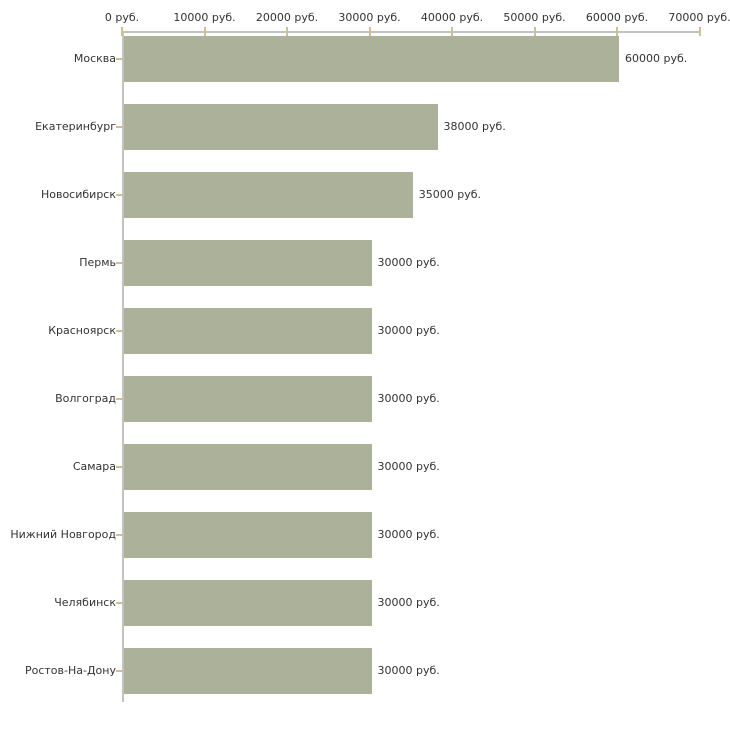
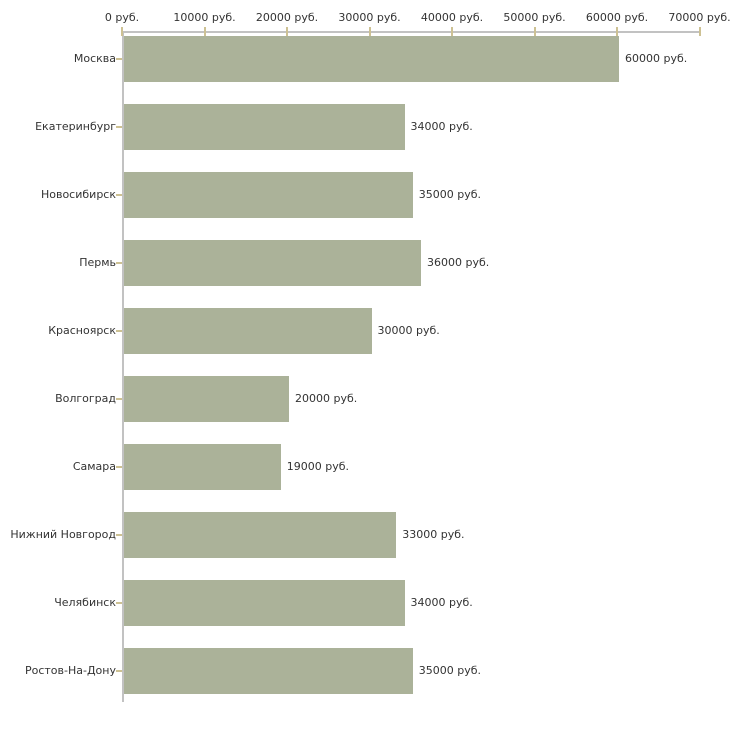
Екатеринбург: 38000 -> 34000
Пермь: 30000 -> 36000
Волгоград: 30000 -> 20000
Самара: 30000 -> 19000
Нижний Новгород: 30000 -> 33000
Челябинск: 30000 -> 34000
Ростов-На-Дону: 30000 -> 35000
